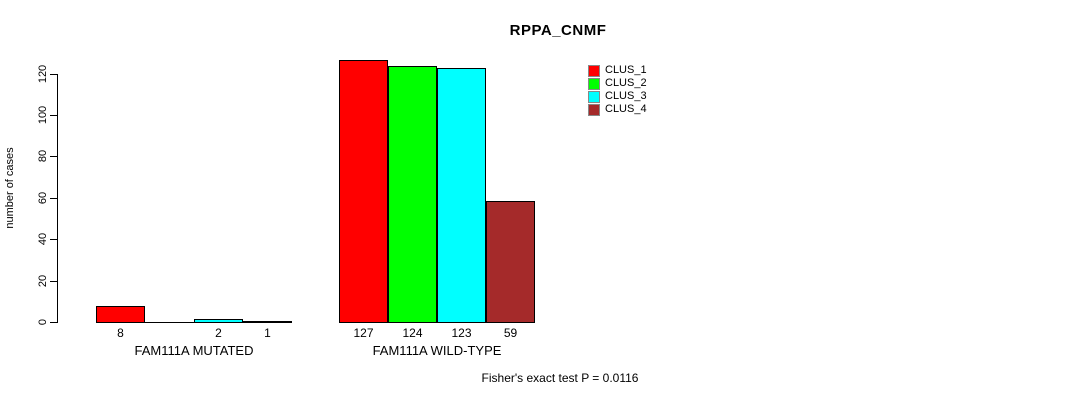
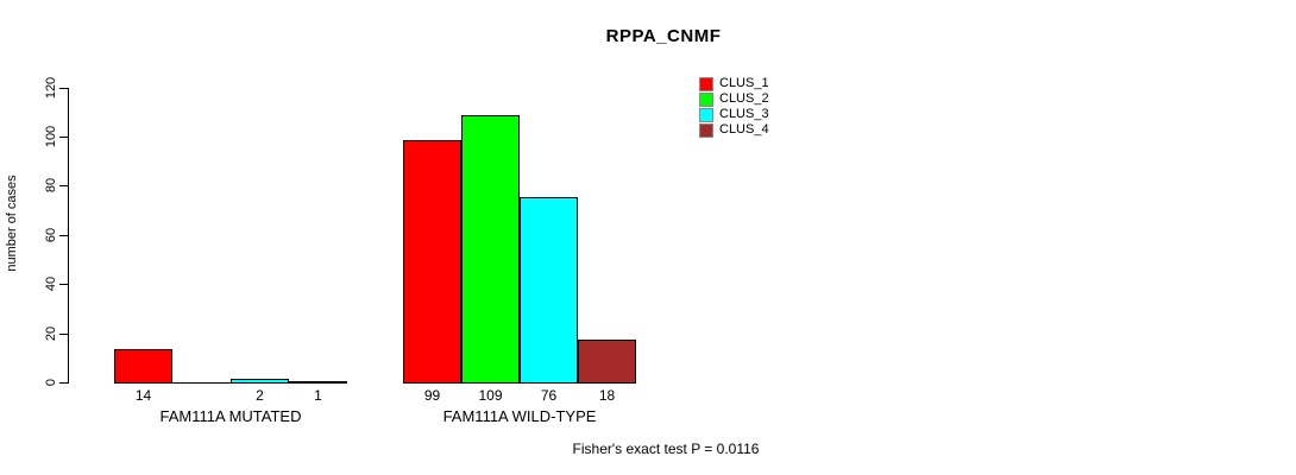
CLUS_1/FAM111A MUTATED: 8 -> 14
CLUS_1/FAM111A WILD-TYPE: 127 -> 99
CLUS_2/FAM111A WILD-TYPE: 124 -> 109
CLUS_3/FAM111A WILD-TYPE: 123 -> 76
CLUS_4/FAM111A WILD-TYPE: 59 -> 18
